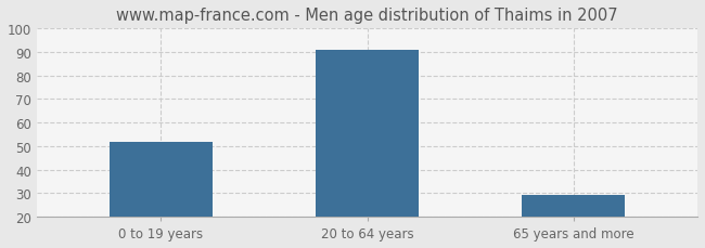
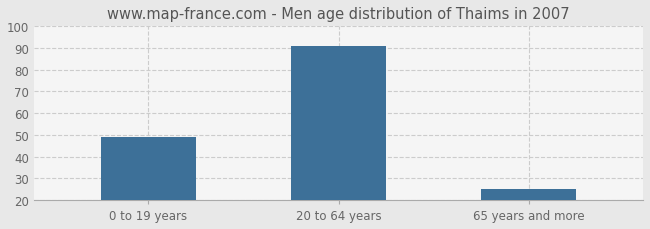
0 to 19 years: 52 -> 49
65 years and more: 29 -> 25
